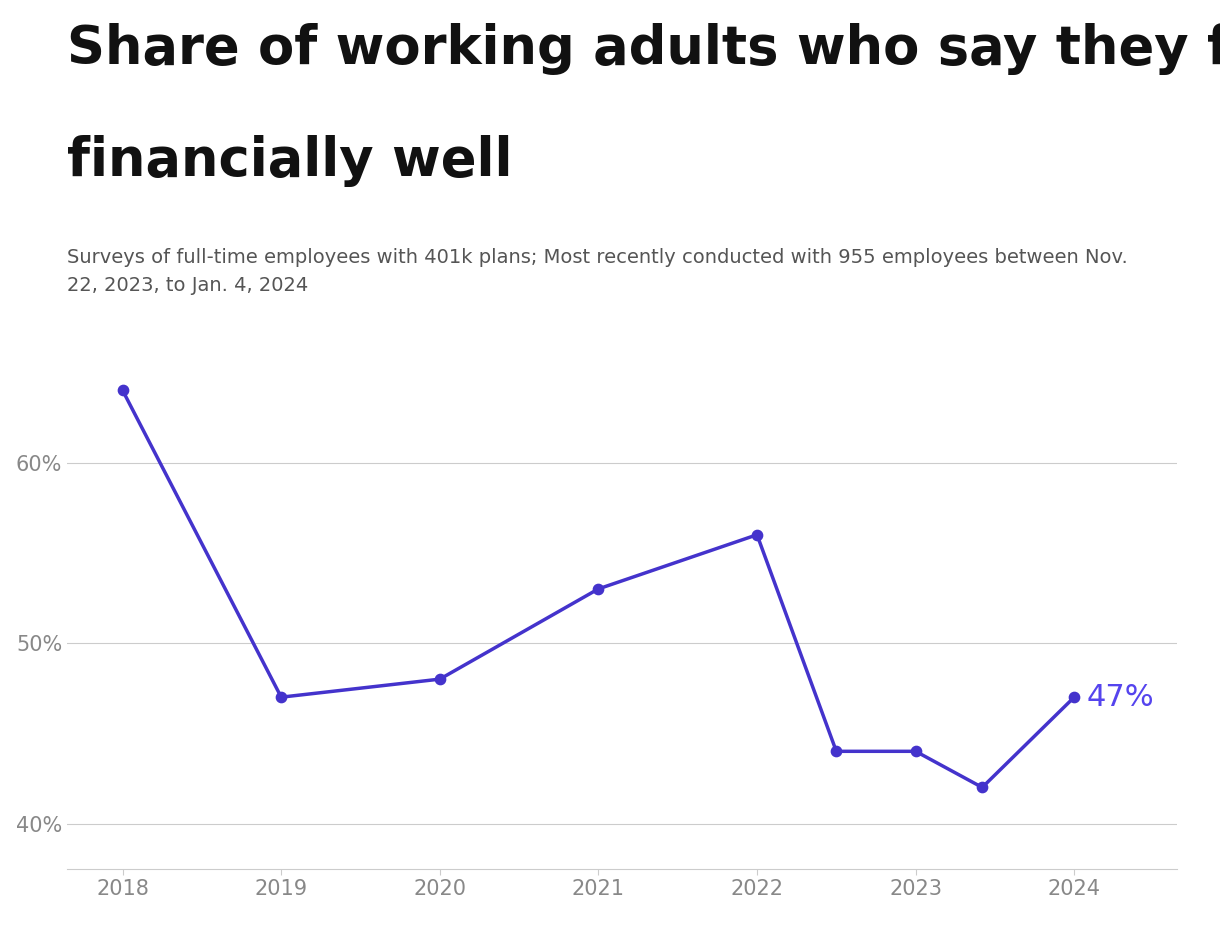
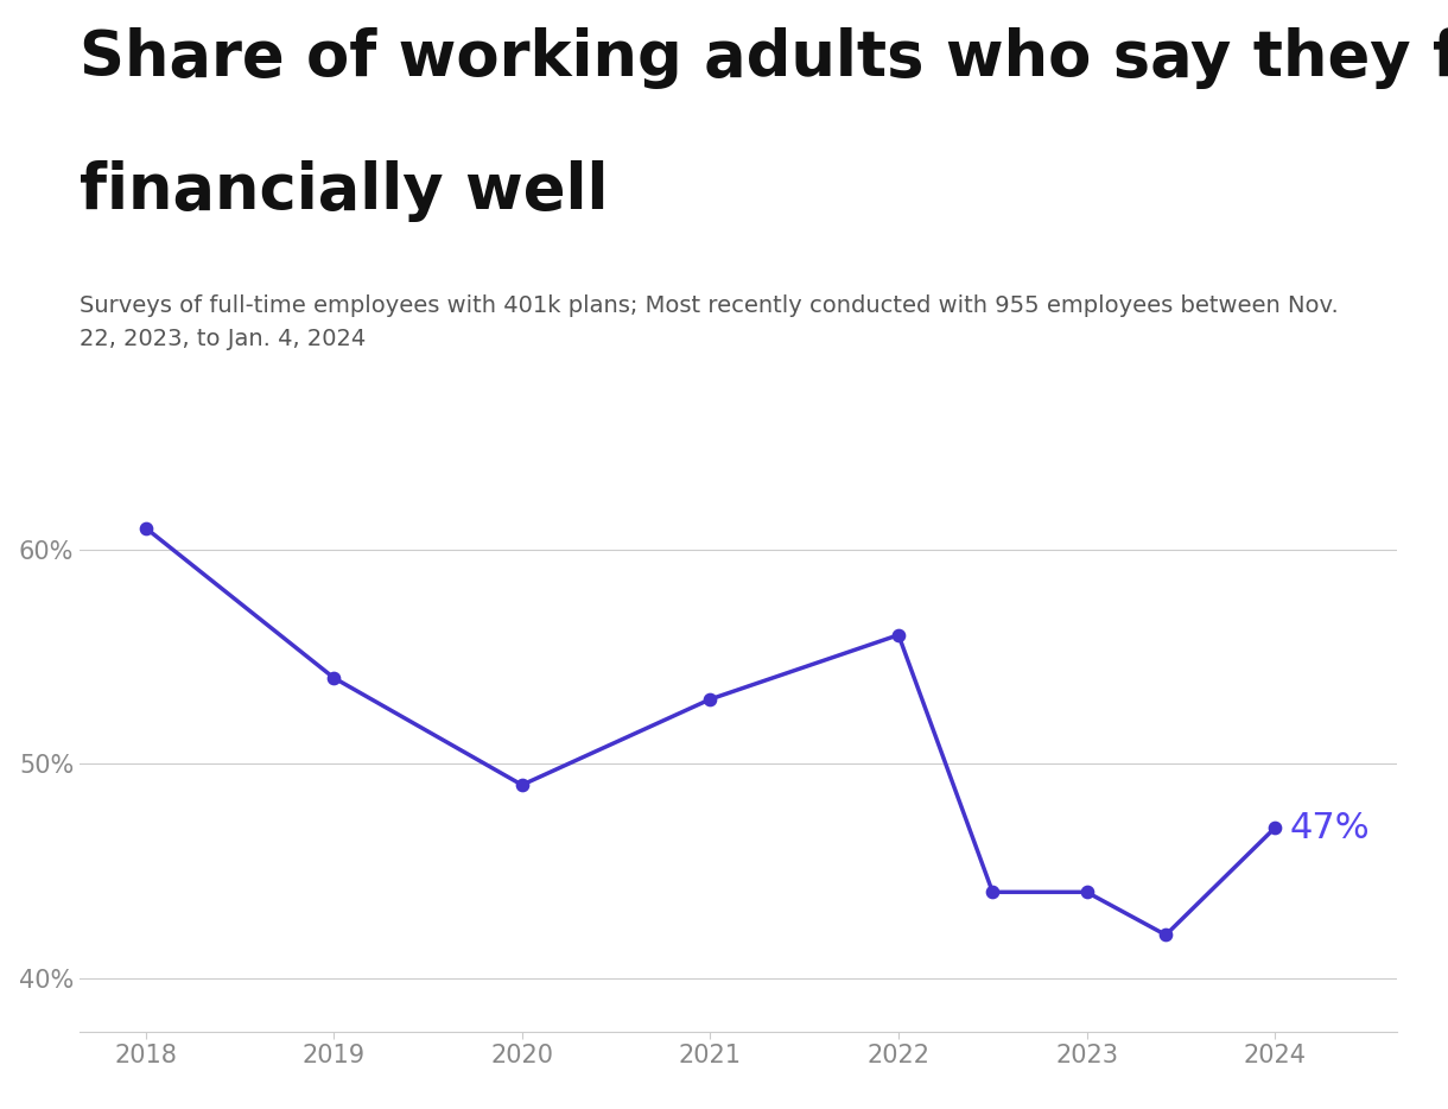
2018: 64% -> 61%
2019: 47% -> 54%
2020: 48% -> 49%
